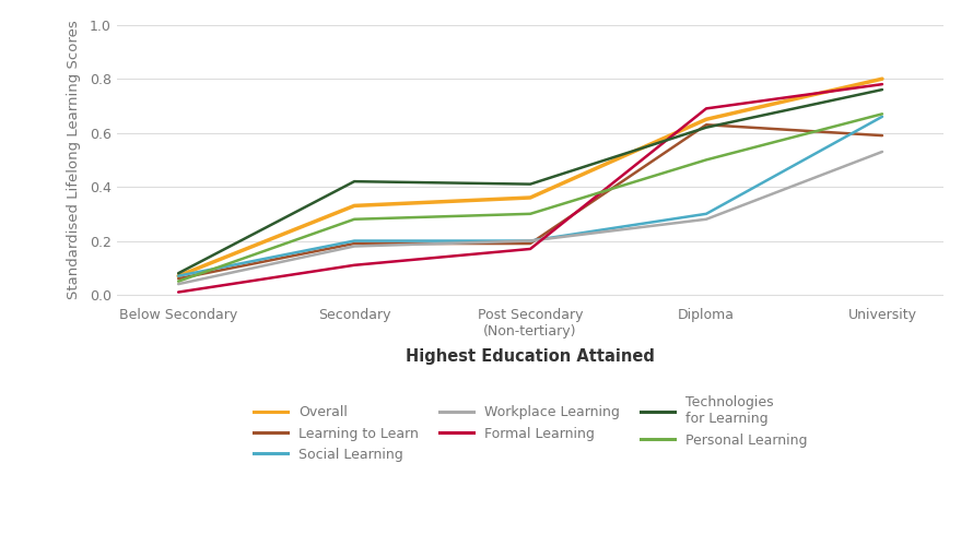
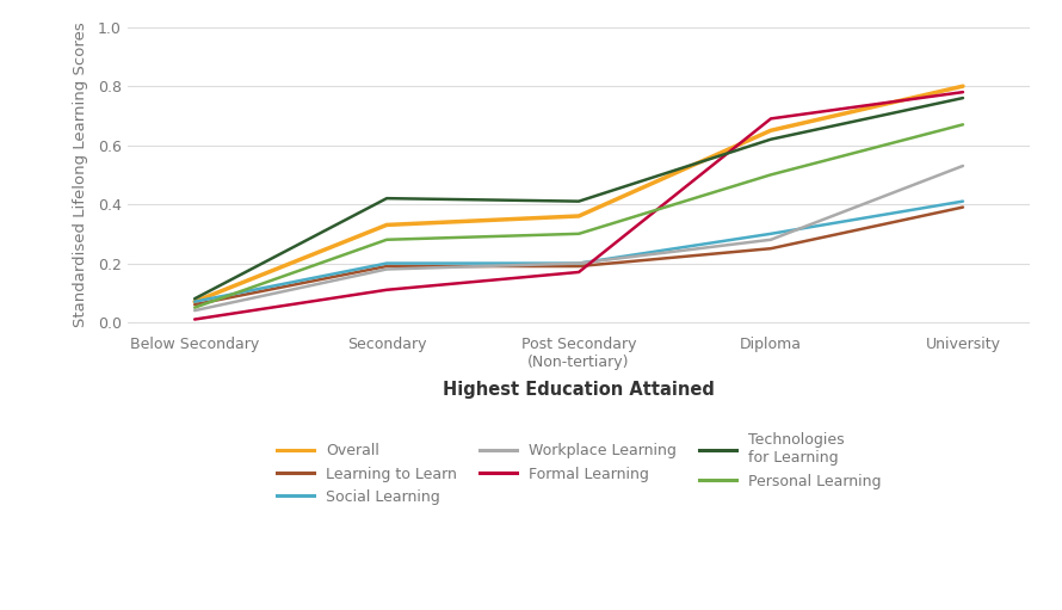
Learning to Learn/Diploma: 0.63 -> 0.25
Learning to Learn/University: 0.59 -> 0.39
Social Learning/University: 0.66 -> 0.41
